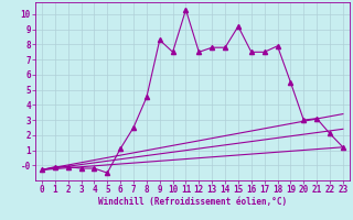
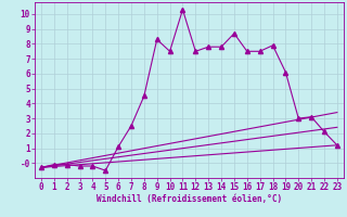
15: 9.2 -> 8.7
19: 5.5 -> 6.1
